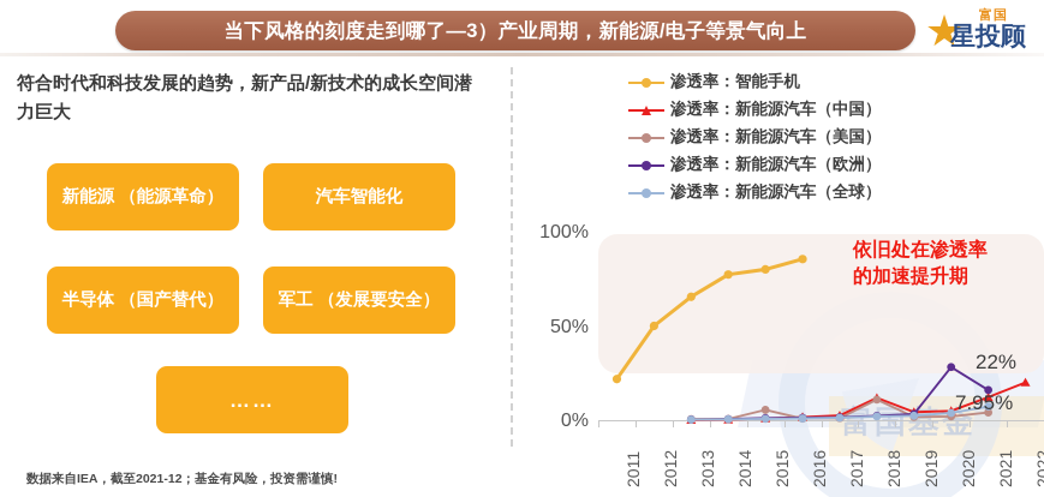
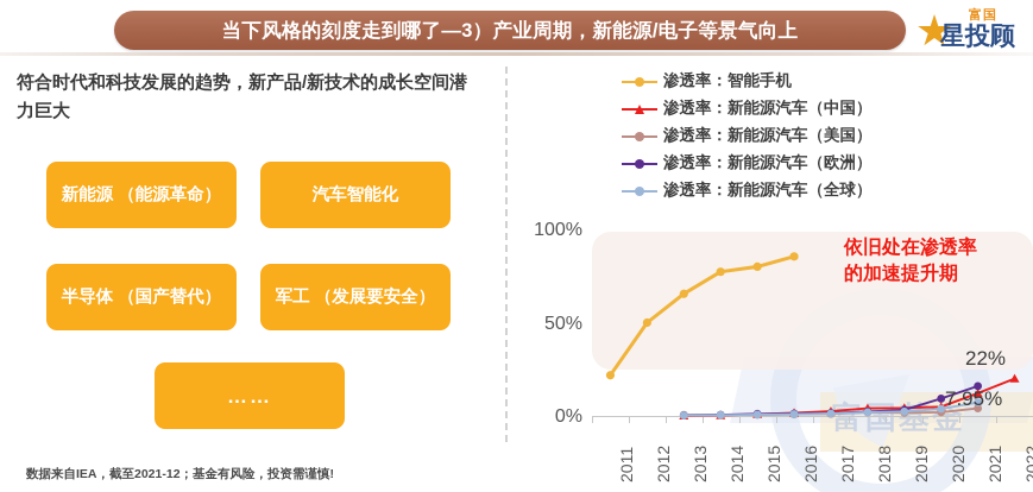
渗透率：新能源汽车（美国）/2015: 6% -> 1%
渗透率：新能源汽车（中国）/2018: 13% -> 4%
渗透率：新能源汽车（美国）/2018: 12% -> 2%
渗透率：新能源汽车（欧洲）/2020: 31% -> 10%
